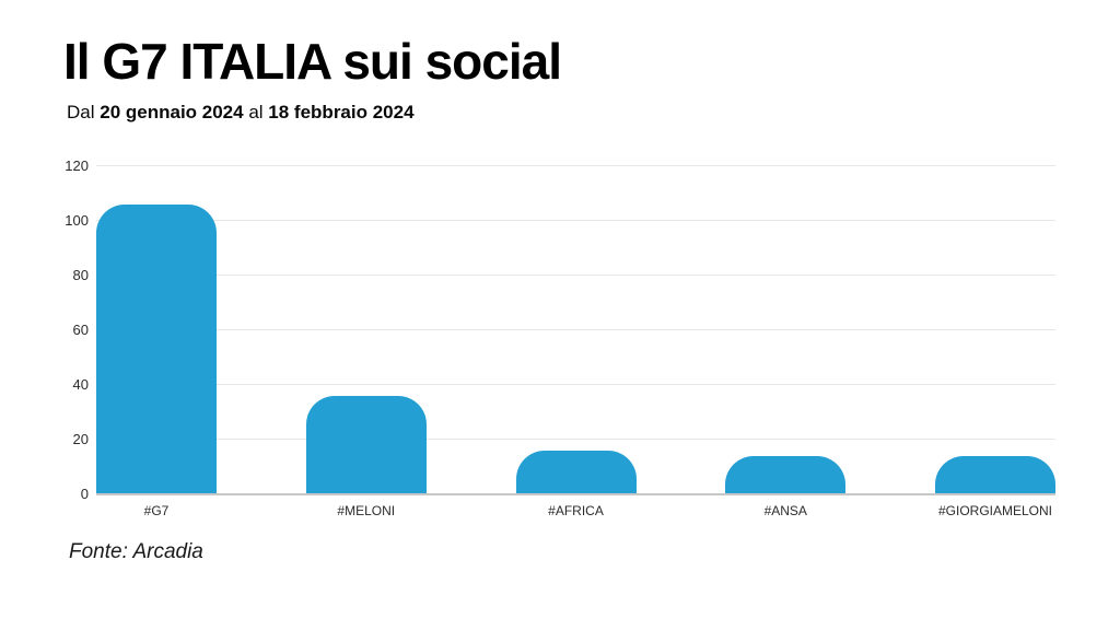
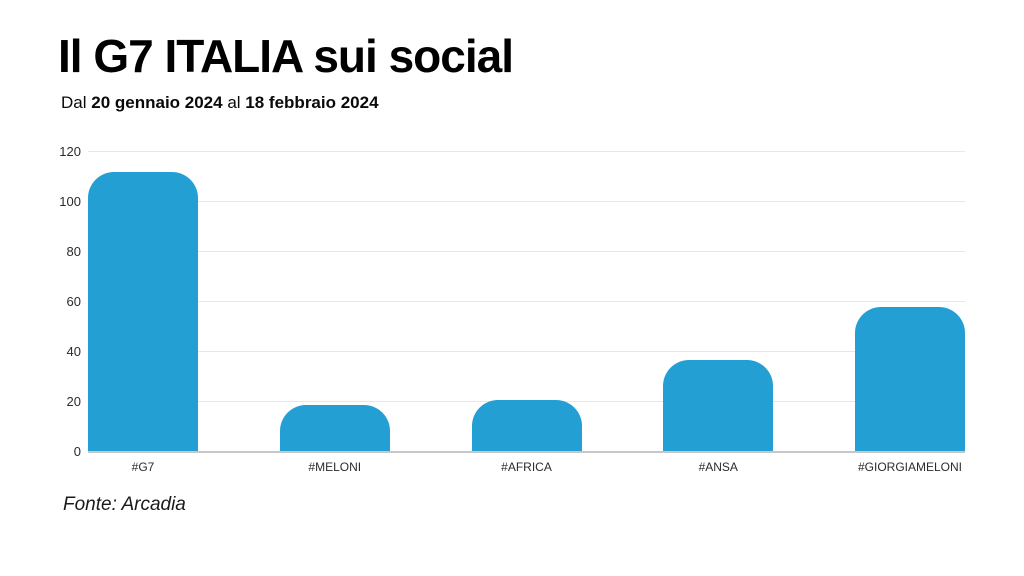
#G7: 106 -> 112
#MELONI: 36 -> 19
#AFRICA: 16 -> 21
#ANSA: 14 -> 37
#GIORGIAMELONI: 14 -> 58
